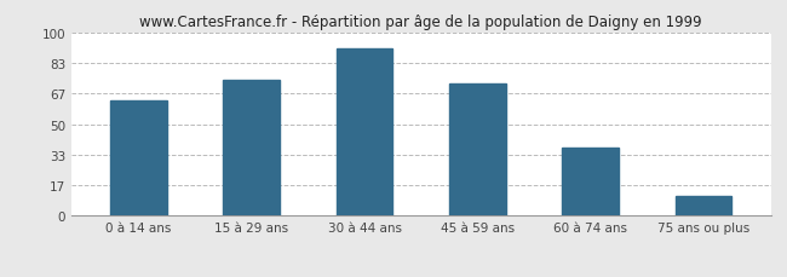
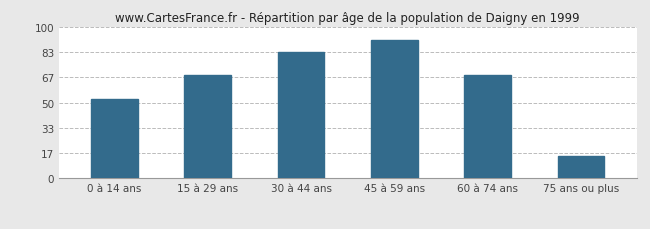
0 à 14 ans: 63 -> 52
15 à 29 ans: 74 -> 68
30 à 44 ans: 91 -> 83
45 à 59 ans: 72 -> 91
60 à 74 ans: 37 -> 68
75 ans ou plus: 11 -> 15
